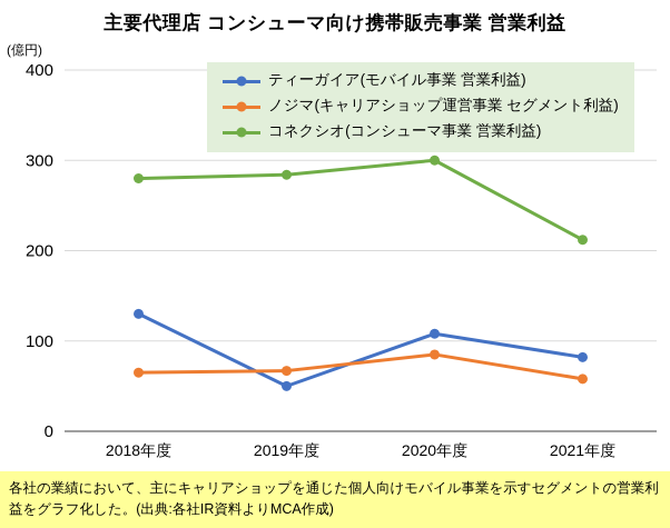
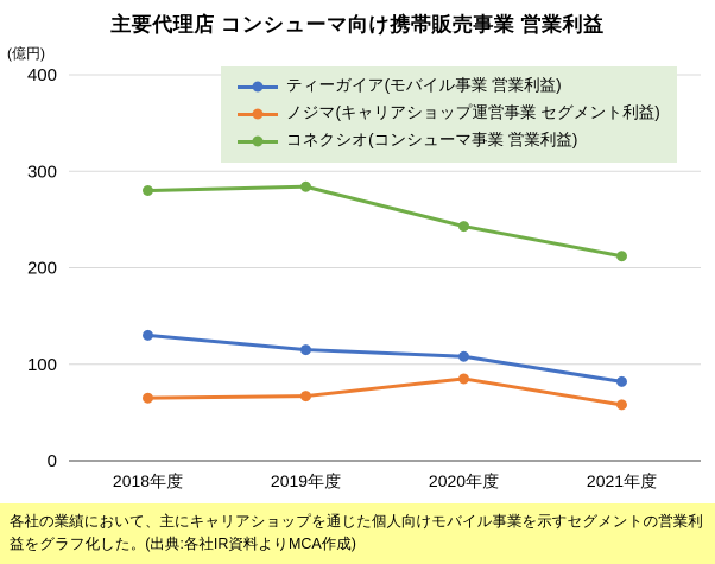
ティーガイア(モバイル事業 営業利益)/2019年度: 50 -> 120
コネクシオ(コンシューマ事業 営業利益)/2020年度: 300 -> 240
